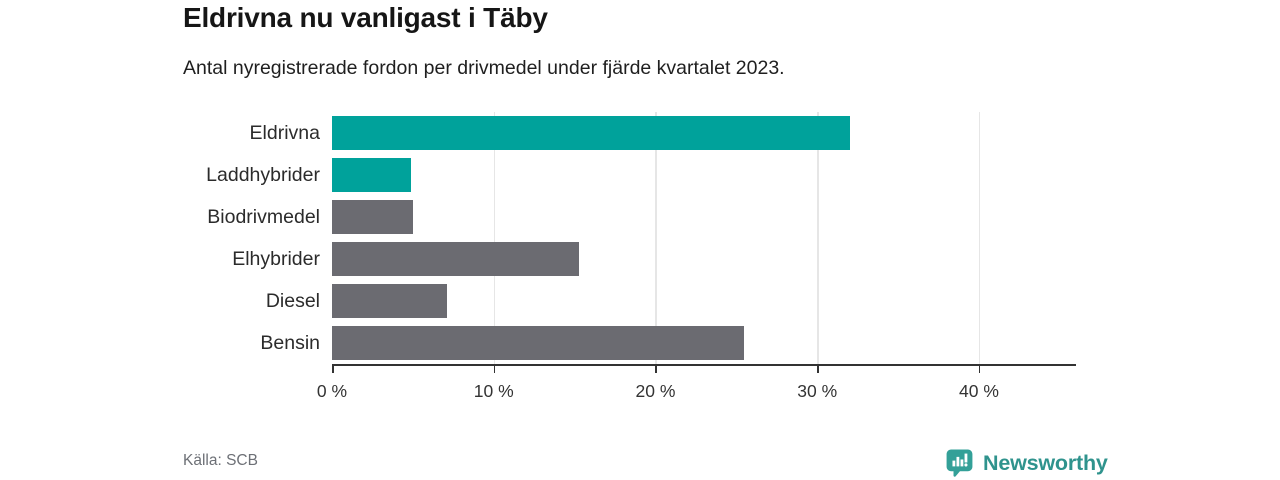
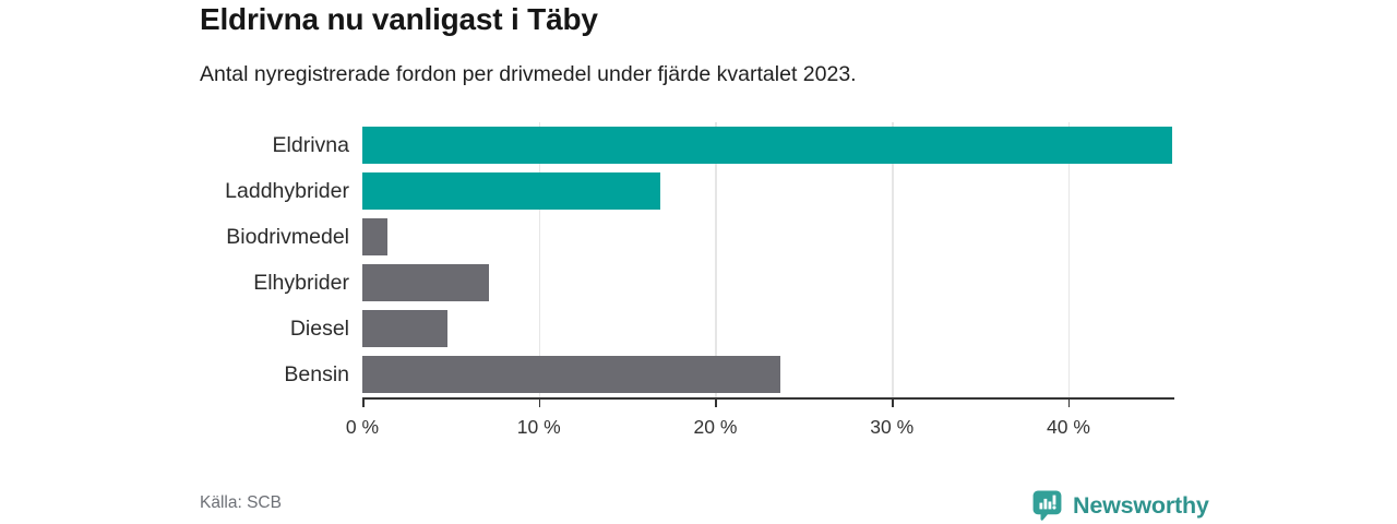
Eldrivna: 32.0% -> 45.9%
Laddhybrider: 4.9% -> 16.9%
Biodrivmedel: 5.0% -> 1.4%
Elhybrider: 15.3% -> 7.2%
Diesel: 7.1% -> 4.8%
Bensin: 25.5% -> 23.7%
